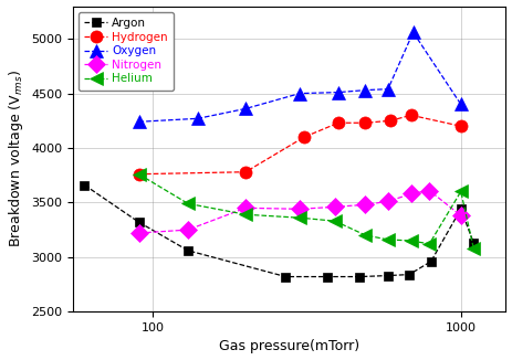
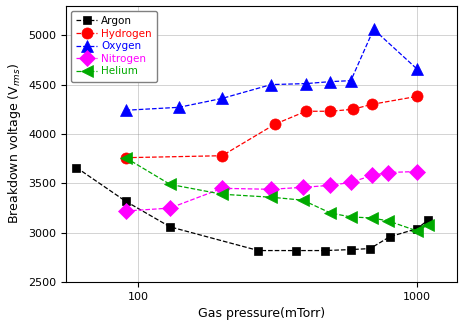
Argon/1000: 3440 -> 3040
Hydrogen/1000: 4200 -> 4380
Oxygen/1000: 4400 -> 4660
Nitrogen/1000: 3380 -> 3620
Helium/1000: 3600 -> 3020
